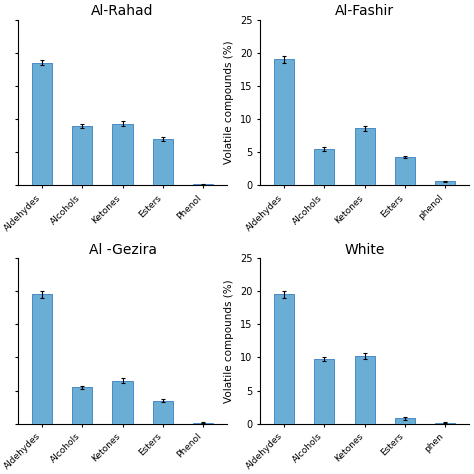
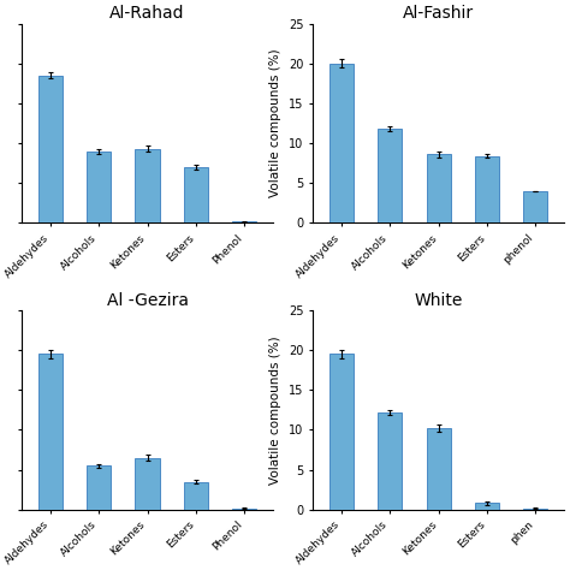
Al-Fashir/Aldehydes: 19.0 -> 20.0
Al-Fashir/Alcohols: 5.5 -> 11.8
Al-Fashir/Esters: 4.3 -> 8.4
Al-Fashir/phenol: 0.6 -> 4.0
White/Alcohols: 9.8 -> 12.2
